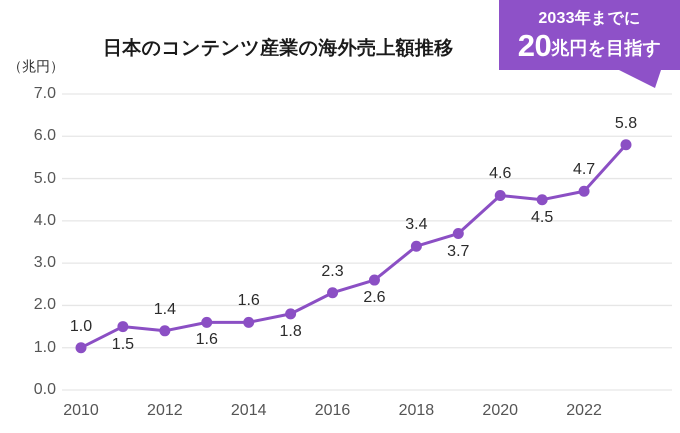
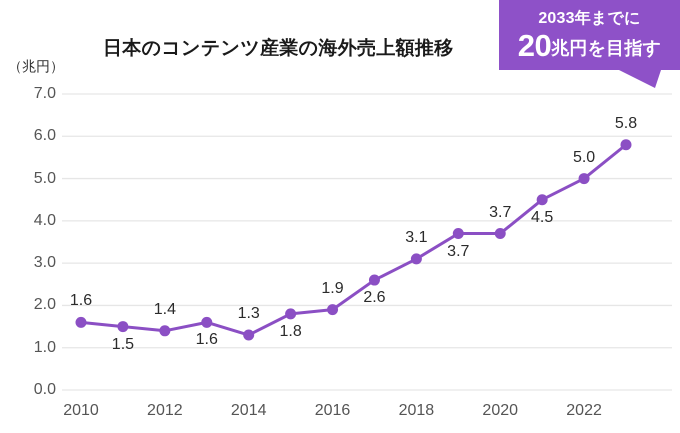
2010: 1.0 -> 1.6
2014: 1.6 -> 1.3
2016: 2.3 -> 1.9
2018: 3.4 -> 3.1
2020: 4.6 -> 3.7
2022: 4.7 -> 5.0
